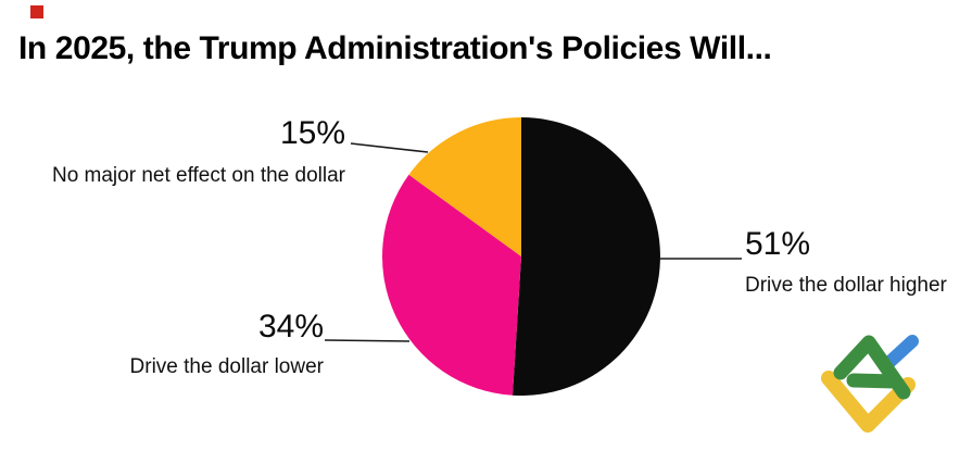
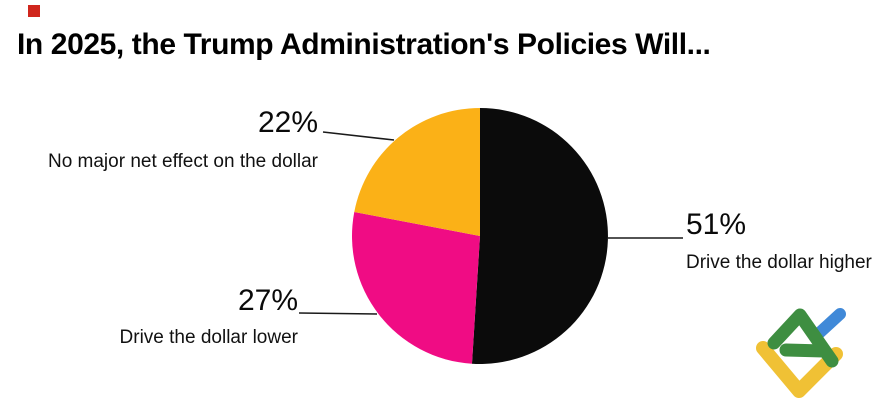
Drive the dollar lower: 34% -> 27%
No major net effect on the dollar: 15% -> 22%
